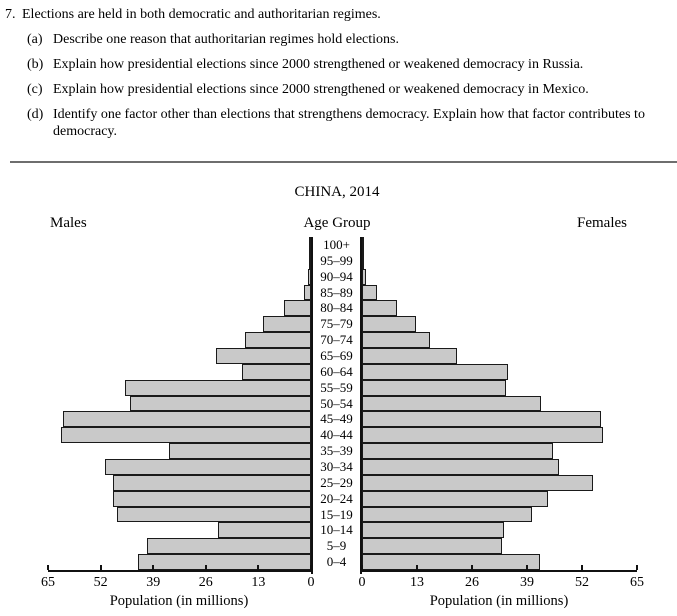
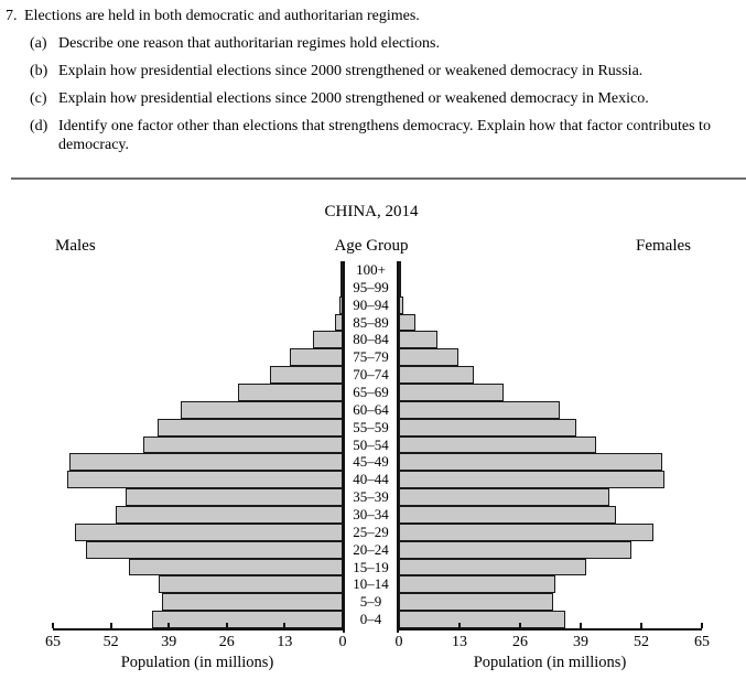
Males/60–64: 17 -> 36
Males/55–59: 46 -> 42
Females/55–59: 34 -> 38
Males/35–39: 35 -> 49
Males/25–29: 49 -> 60
Males/20–24: 49 -> 58
Females/20–24: 44 -> 50
Males/10–14: 23 -> 41
Females/0–4: 42 -> 36
